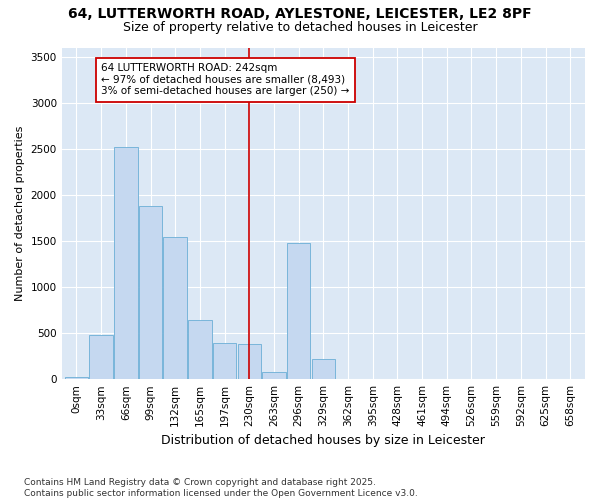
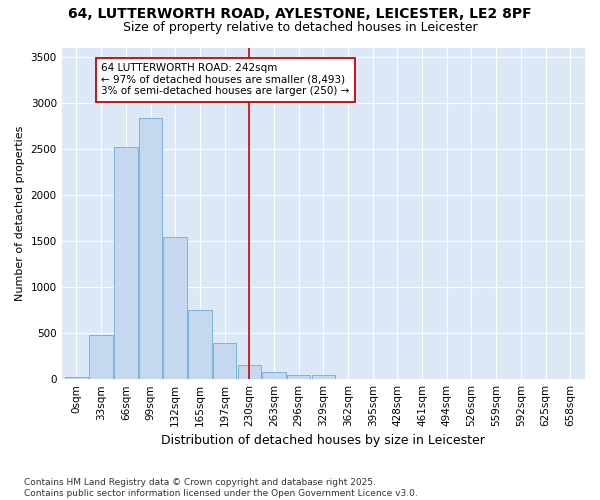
99sqm: 1880 -> 2840
165sqm: 640 -> 750
230sqm: 380 -> 150
296sqm: 1480 -> 50
329sqm: 220 -> 50
